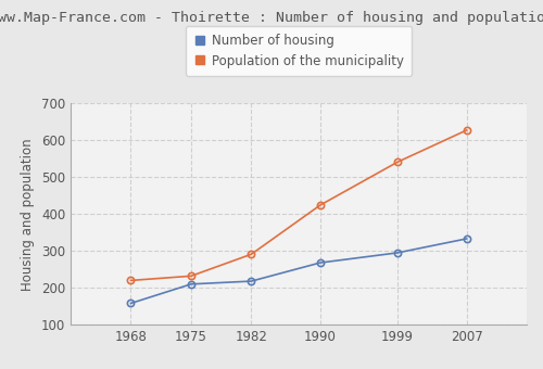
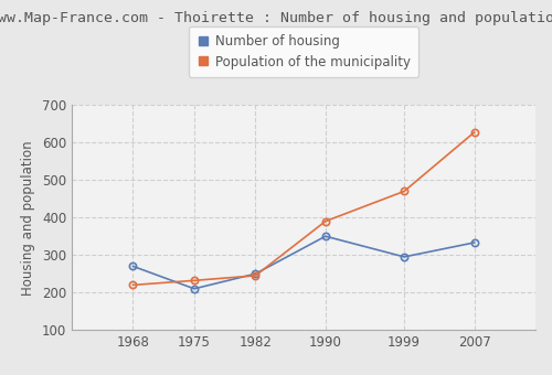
Number of housing/1968: 158 -> 270
Number of housing/1982: 218 -> 250
Population of the municipality/1982: 291 -> 245
Number of housing/1990: 268 -> 350
Population of the municipality/1990: 424 -> 390
Population of the municipality/1999: 541 -> 470
